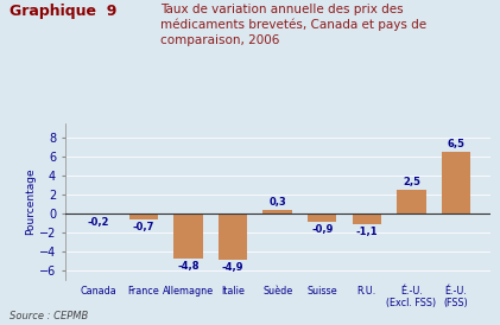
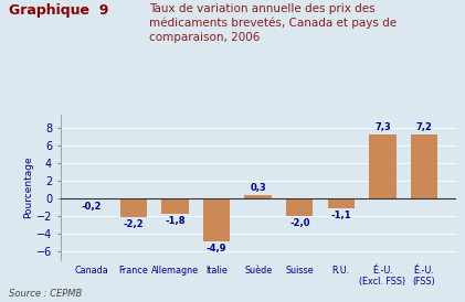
France: -0,7 -> -2,2
Allemagne: -4,8 -> -1,8
Suisse: -0,9 -> -2,0
É.-U. (Excl. FSS): 2,5 -> 7,3
É.-U. (FSS): 6,5 -> 7,2
